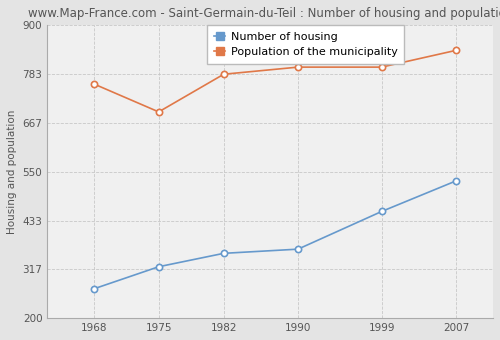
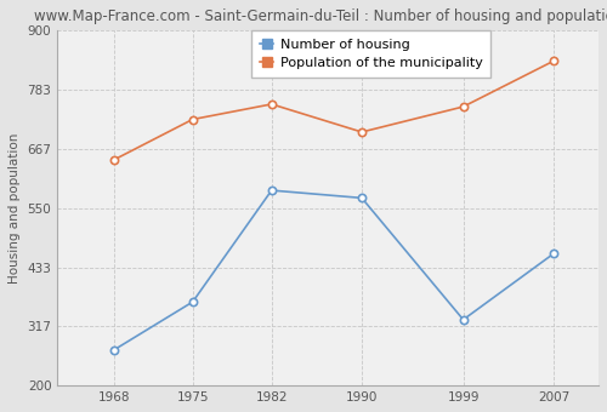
Population of the municipality/1968: 760 -> 645
Number of housing/1975: 323 -> 365
Population of the municipality/1975: 693 -> 725
Number of housing/1982: 355 -> 585
Population of the municipality/1982: 783 -> 755
Number of housing/1990: 365 -> 570
Population of the municipality/1990: 800 -> 700
Number of housing/1999: 455 -> 330
Population of the municipality/1999: 800 -> 750
Number of housing/2007: 528 -> 460
